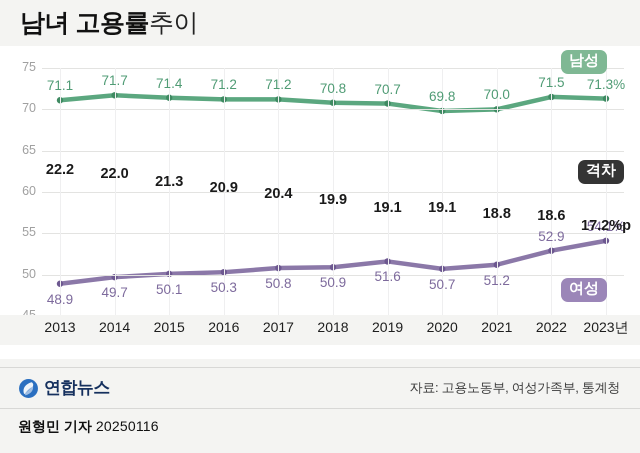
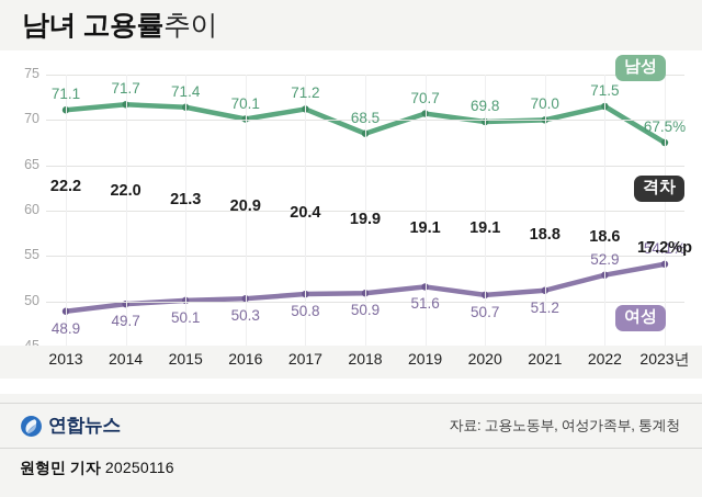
남성/2016: 71.2 -> 70.1
남성/2018: 70.8 -> 68.5
남성/2023년: 71.3% -> 67.5%
